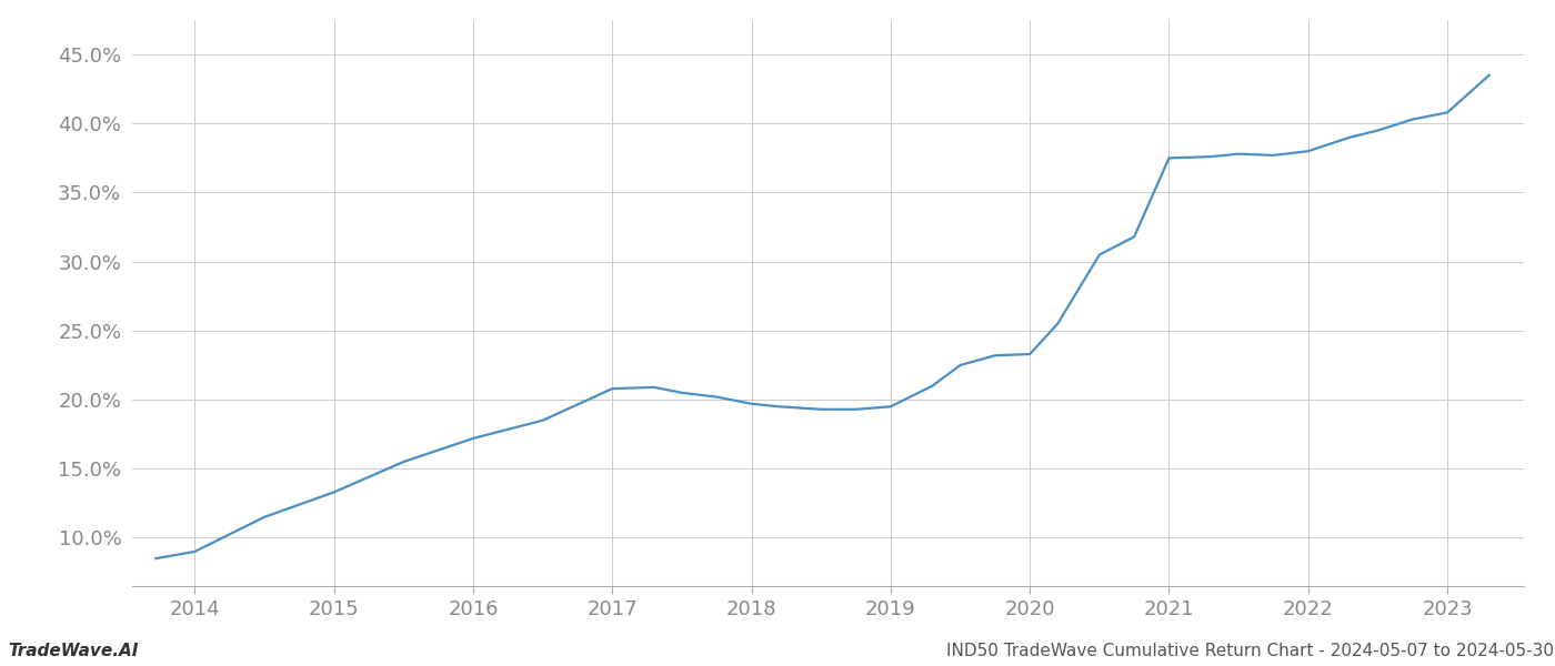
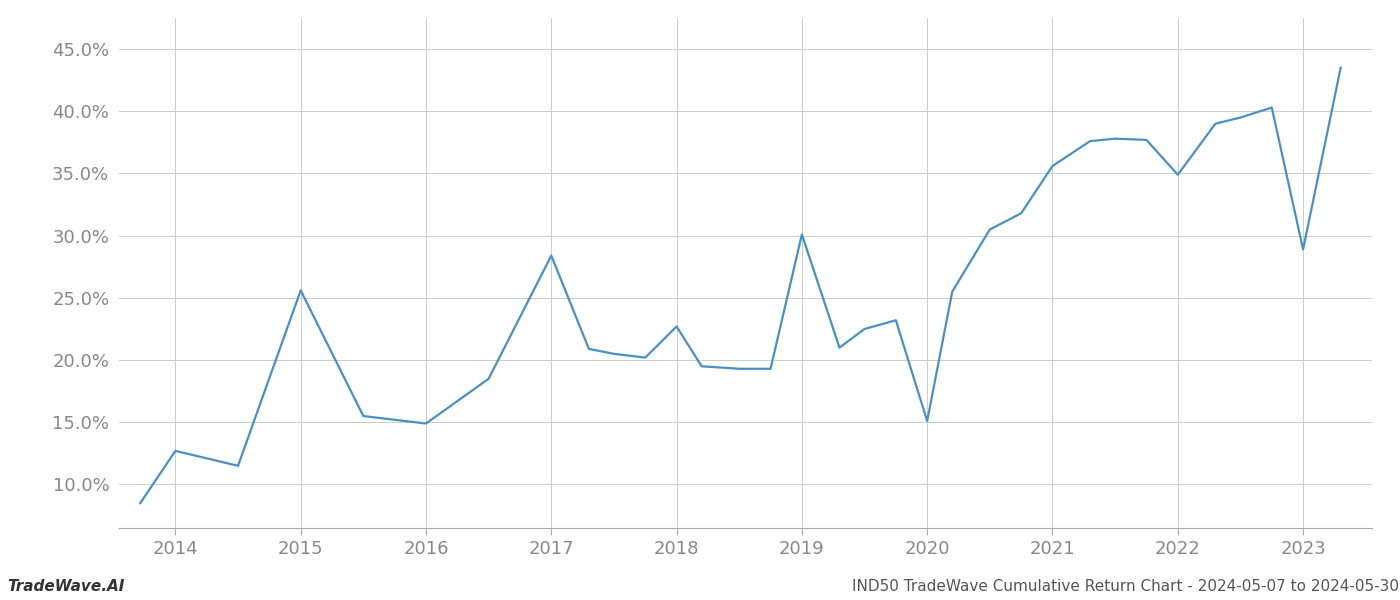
2014: 9.0% -> 12.7%
2015: 13.3% -> 25.6%
2016: 17.2% -> 14.9%
2017: 20.8% -> 28.4%
2018: 19.7% -> 22.7%
2019: 19.5% -> 30.1%
2020: 23.3% -> 15.1%
2021: 37.5% -> 35.6%
2022: 38.0% -> 34.9%
2023: 40.8% -> 28.9%
